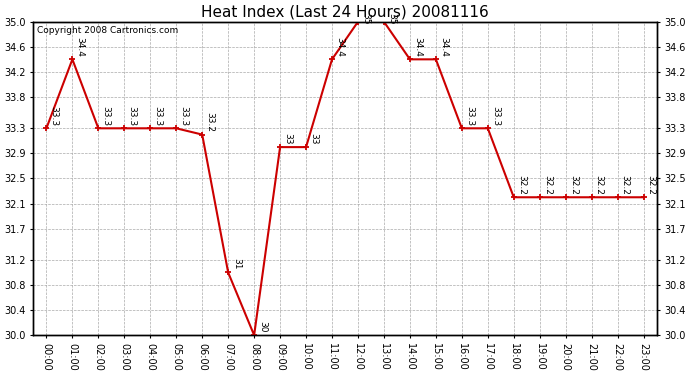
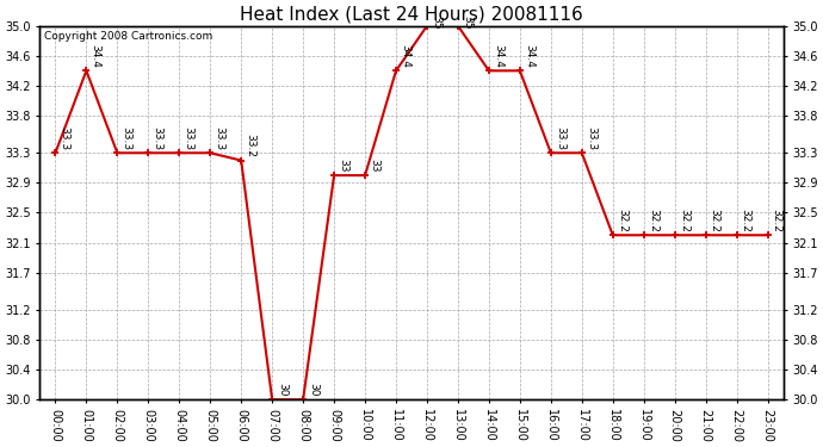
07:00: 31 -> 30
